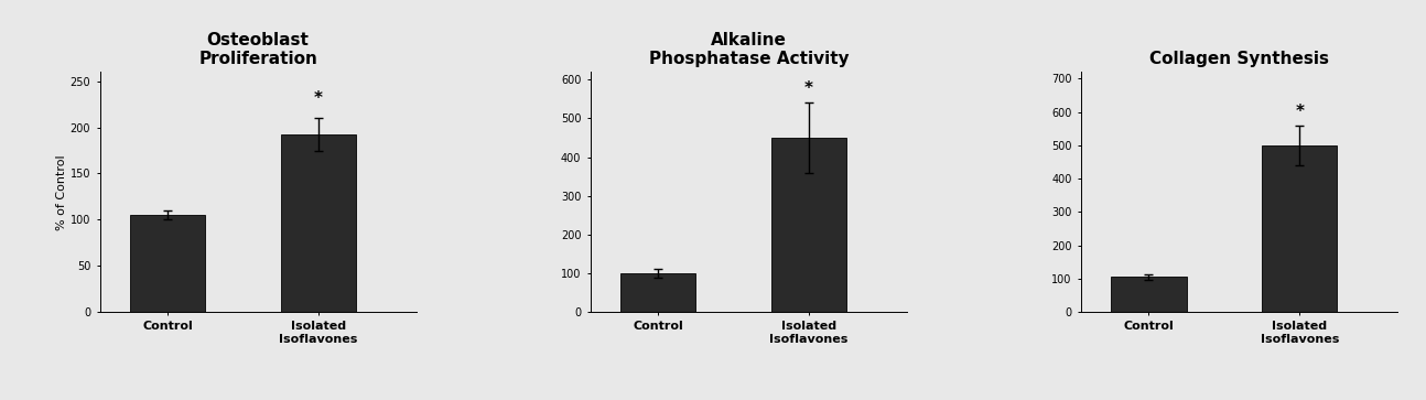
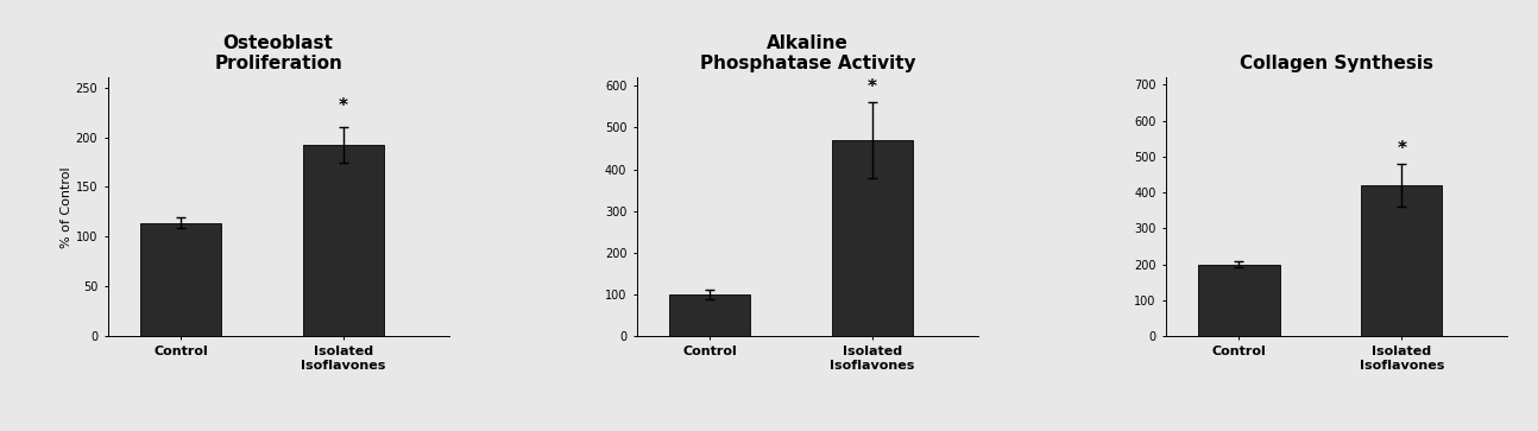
Osteoblast Proliferation/Control: 105 -> 114
Alkaline Phosphatase Activity/Isolated Isoflavones: 450 -> 470
Collagen Synthesis/Control: 105 -> 200
Collagen Synthesis/Isolated Isoflavones: 500 -> 420
